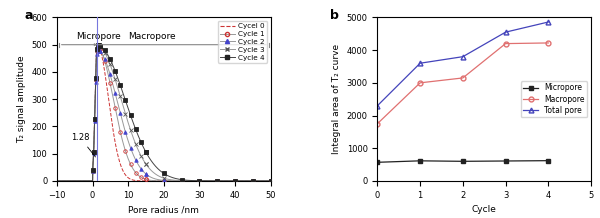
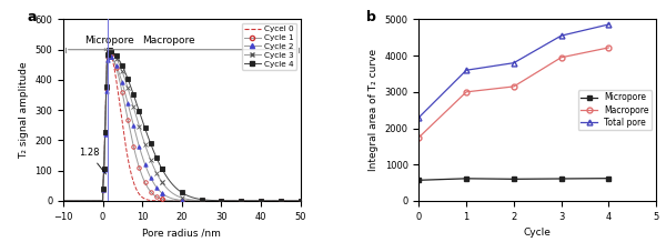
Macropore/3: 4200 -> 3950
